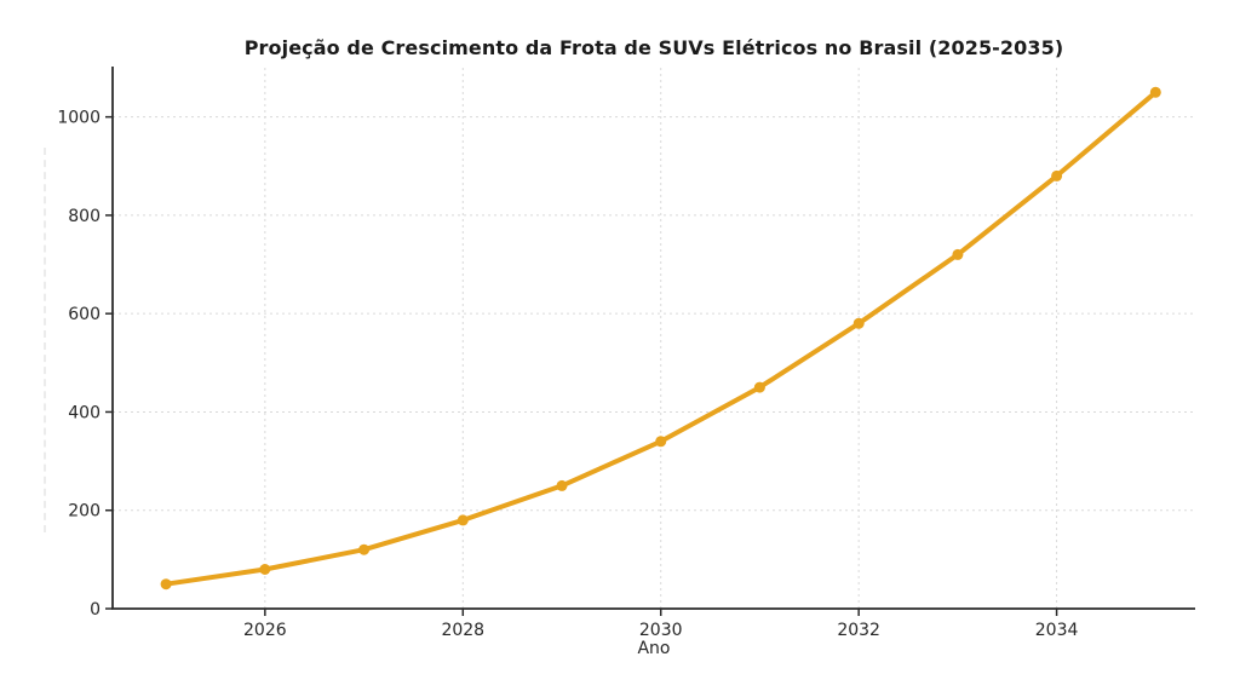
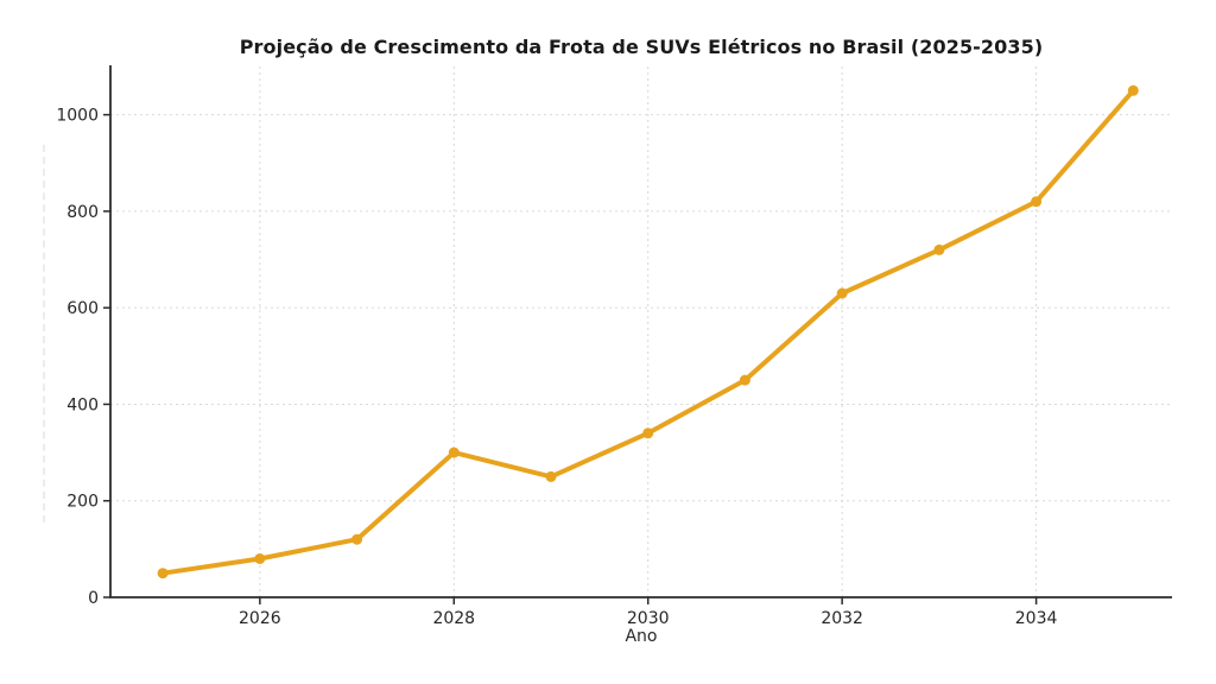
2028: 180 -> 300
2032: 580 -> 630
2034: 880 -> 820
